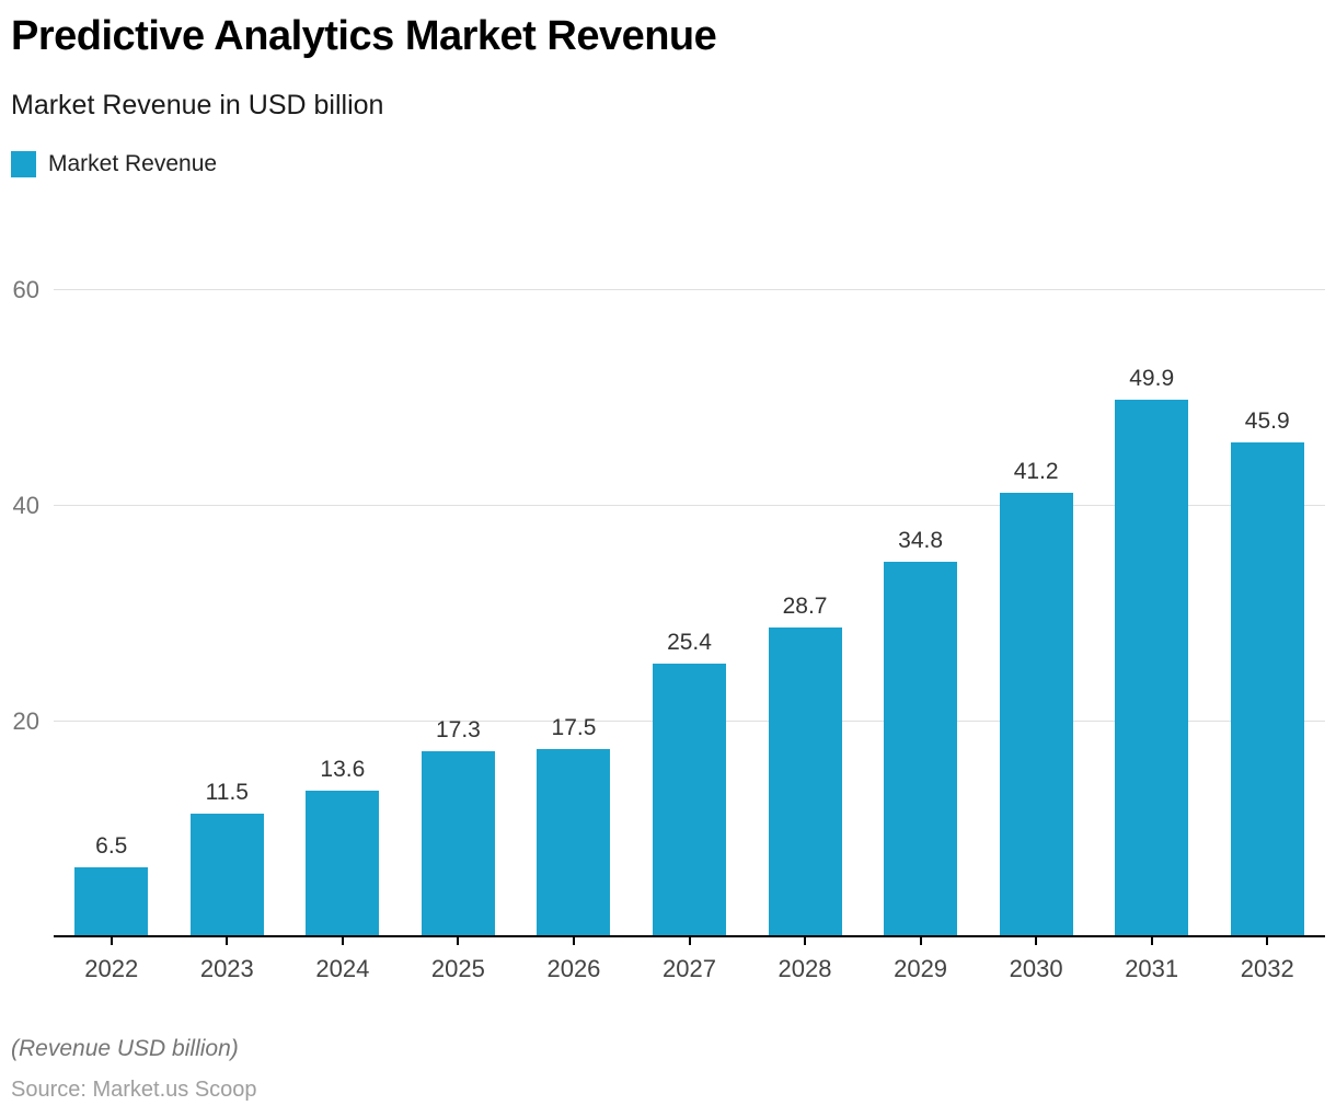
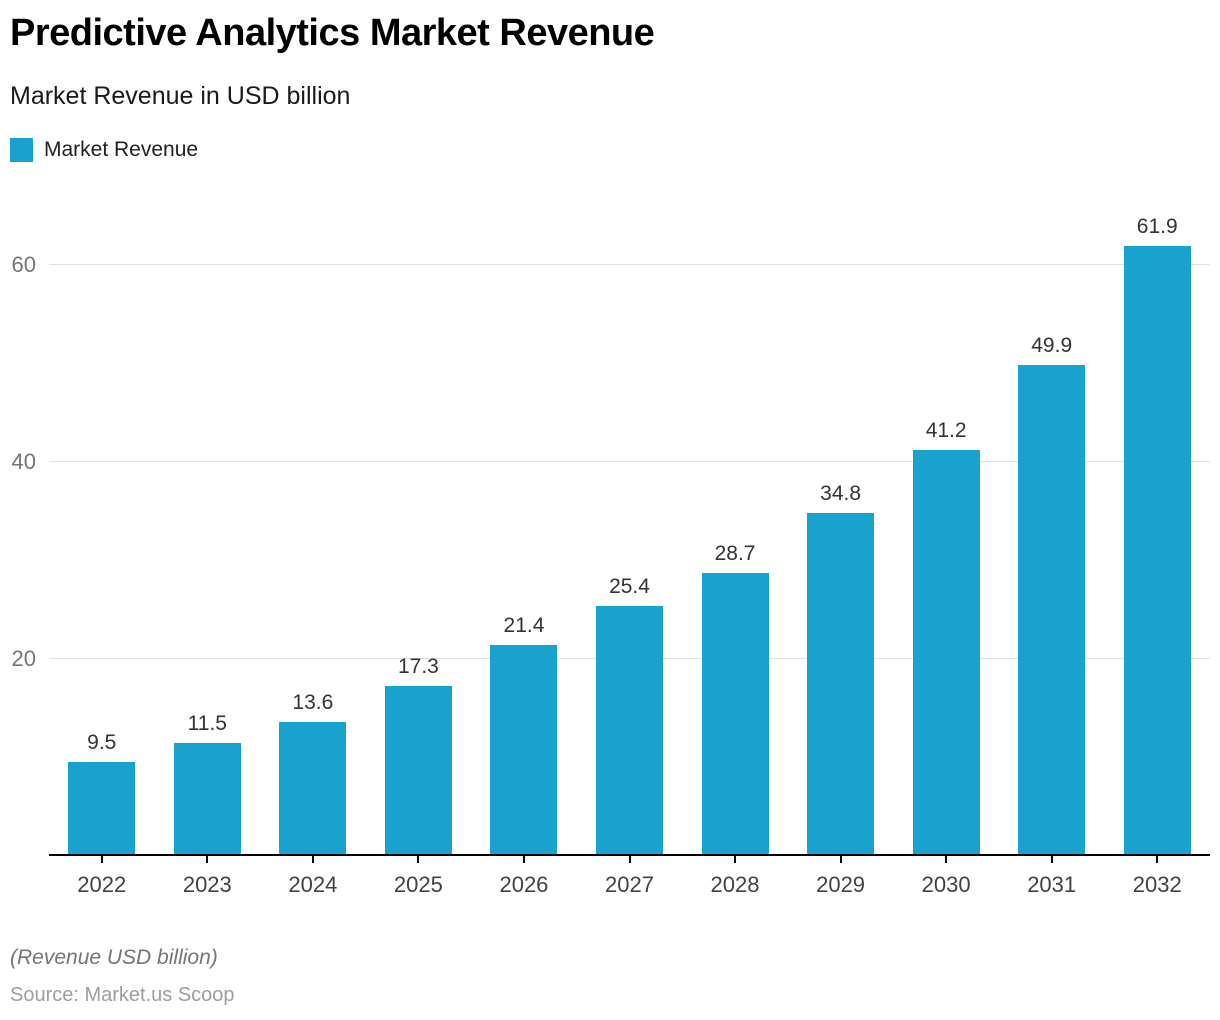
2022: 6.5 -> 9.5
2026: 17.5 -> 21.4
2032: 45.9 -> 61.9
